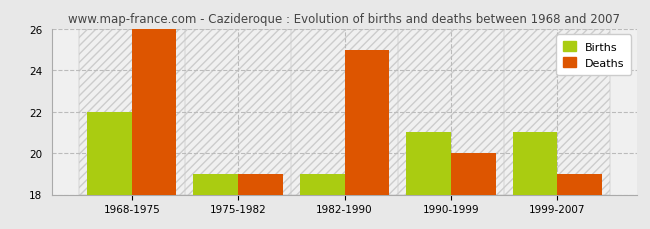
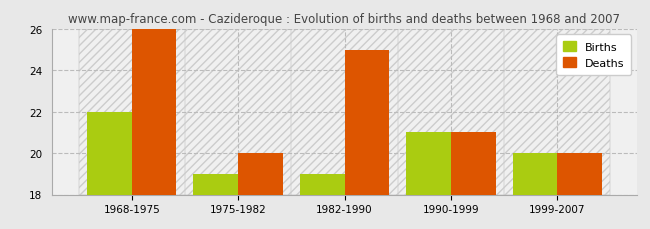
Deaths/1975-1982: 19 -> 20
Deaths/1990-1999: 20 -> 21
Births/1999-2007: 21 -> 20
Deaths/1999-2007: 19 -> 20
